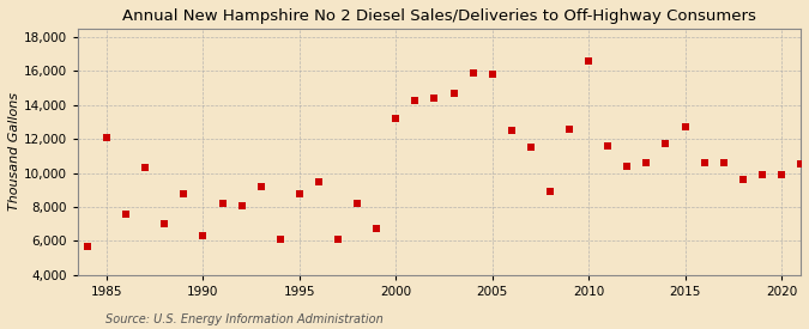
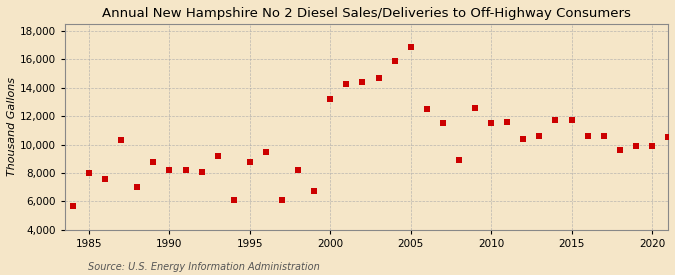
1985: 12,100 -> 8,000
1990: 6,300 -> 8,200
2005: 15,800 -> 16,900
2010: 16,600 -> 11,500
2015: 12,700 -> 11,700
